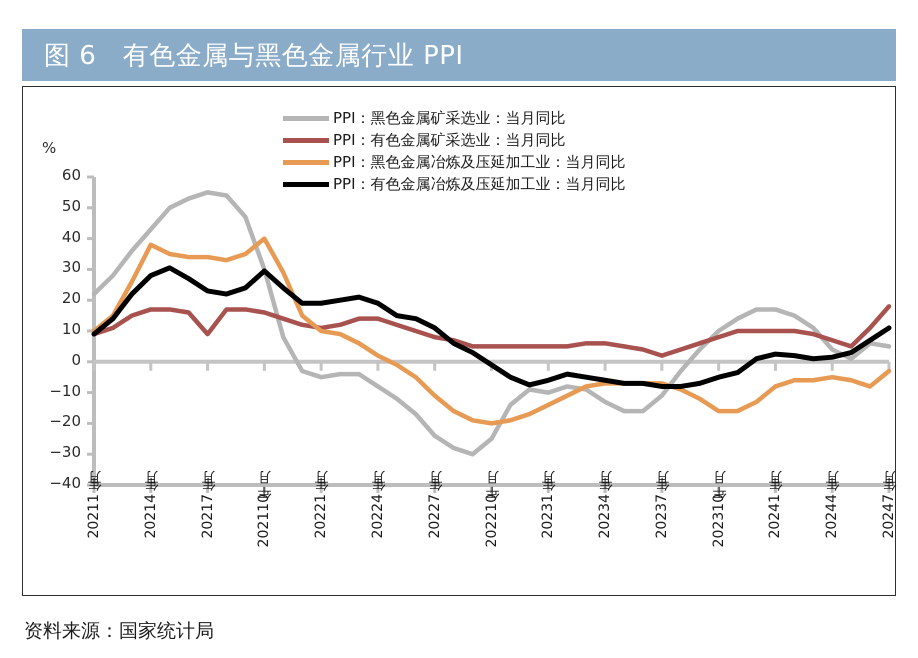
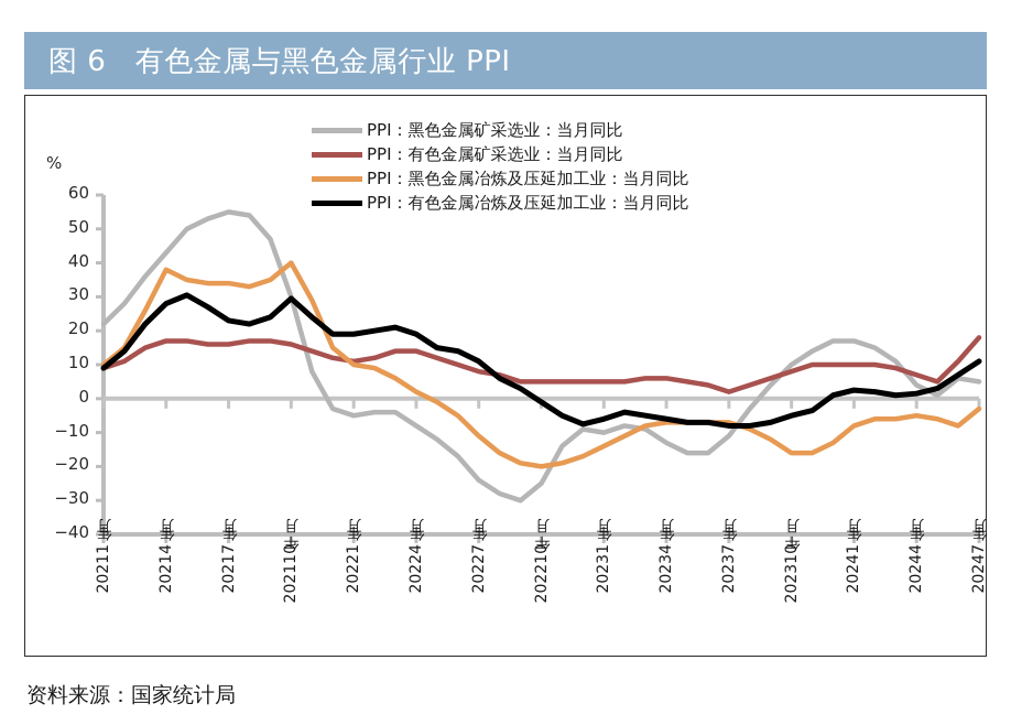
PPI：有色金属矿采选业：当月同比/2021年7月: 9 -> 16
